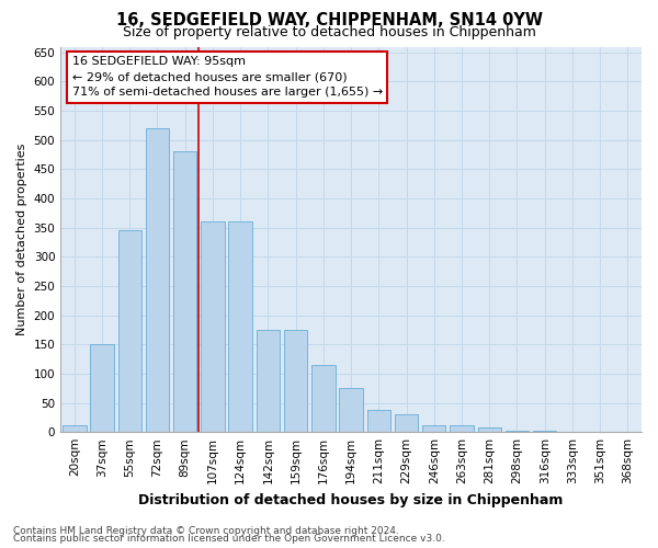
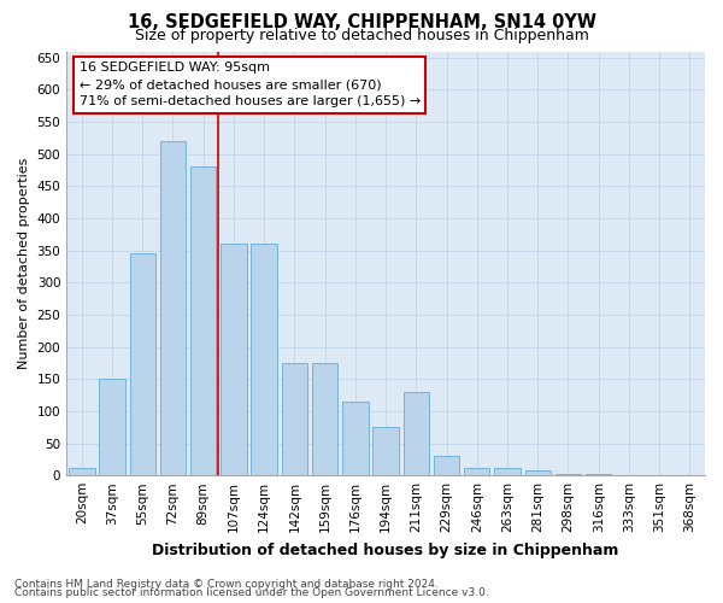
211sqm: 38 -> 130
